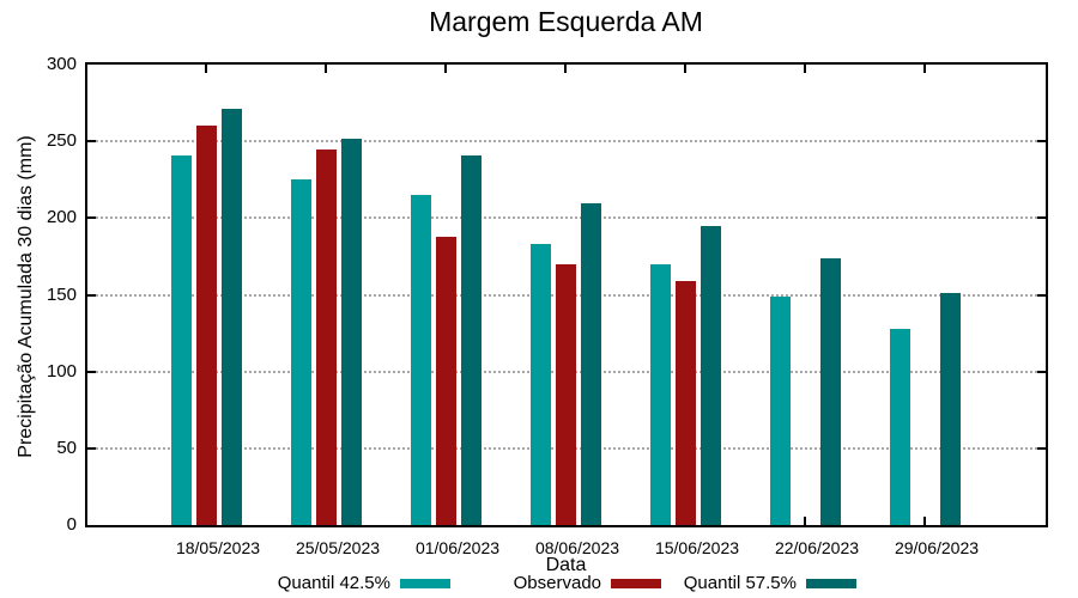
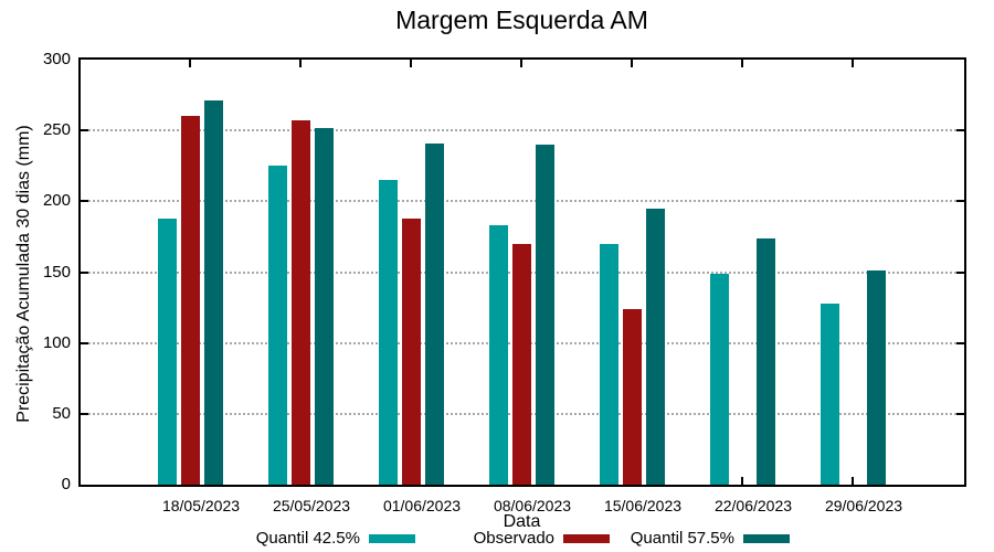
Quantil 42.5%/18/05/2023: 241 -> 188
Observado/25/05/2023: 245 -> 257
Quantil 57.5%/08/06/2023: 210 -> 240
Observado/15/06/2023: 159 -> 124
